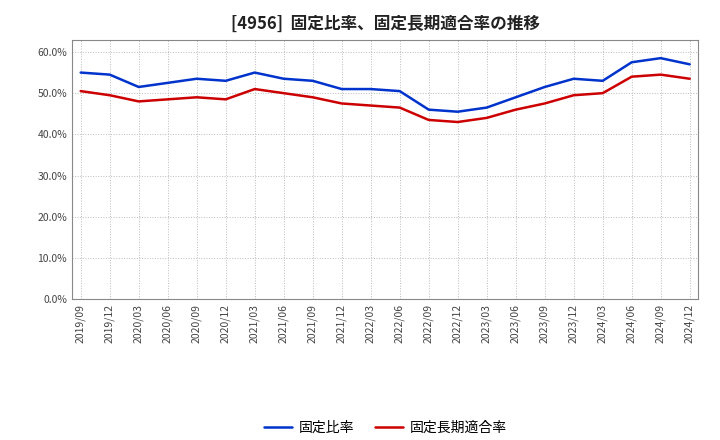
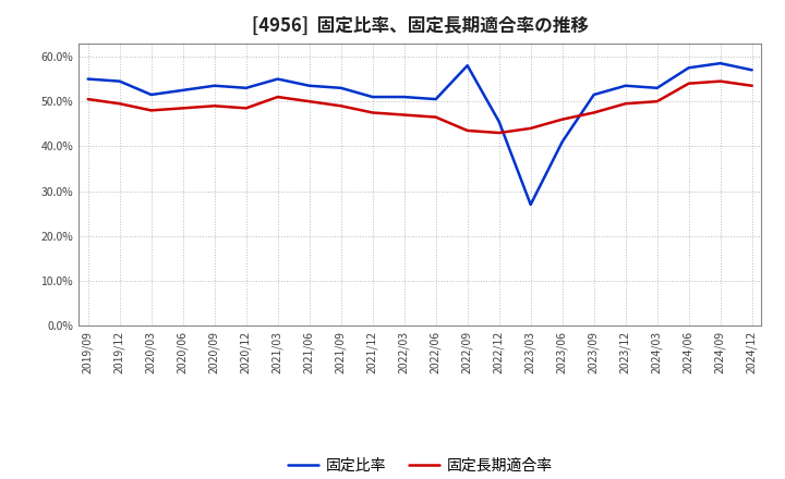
固定比率/2022/09: 46.0% -> 58.0%
固定比率/2023/03: 46.5% -> 27.0%
固定比率/2023/06: 49.0% -> 41.0%
